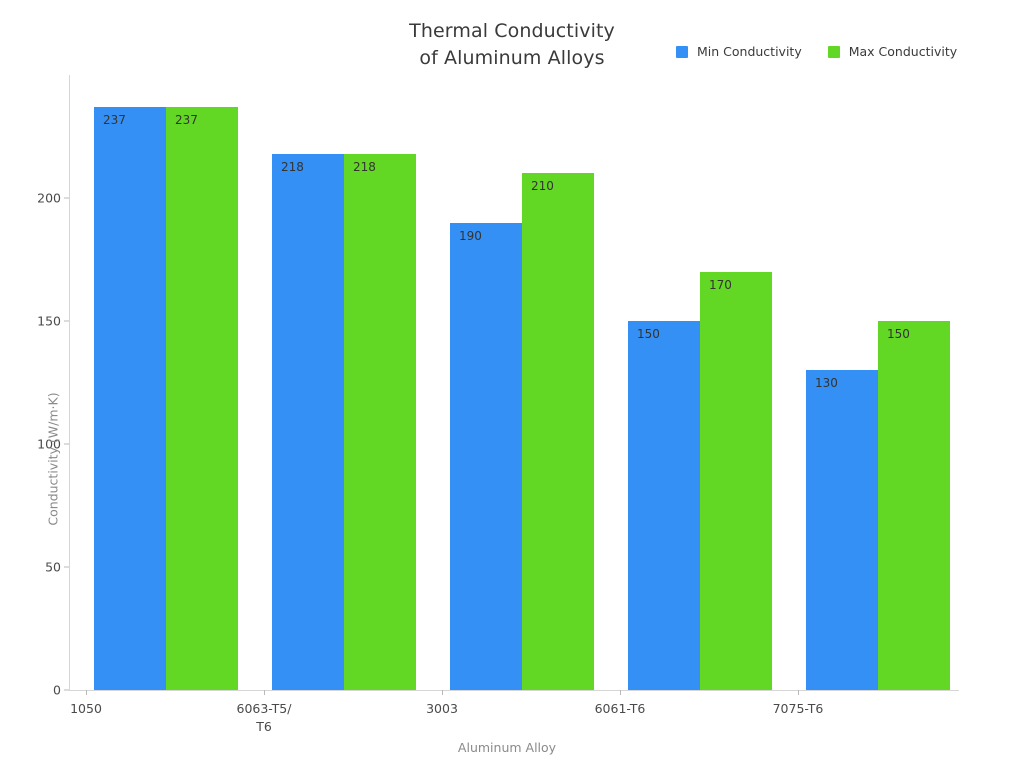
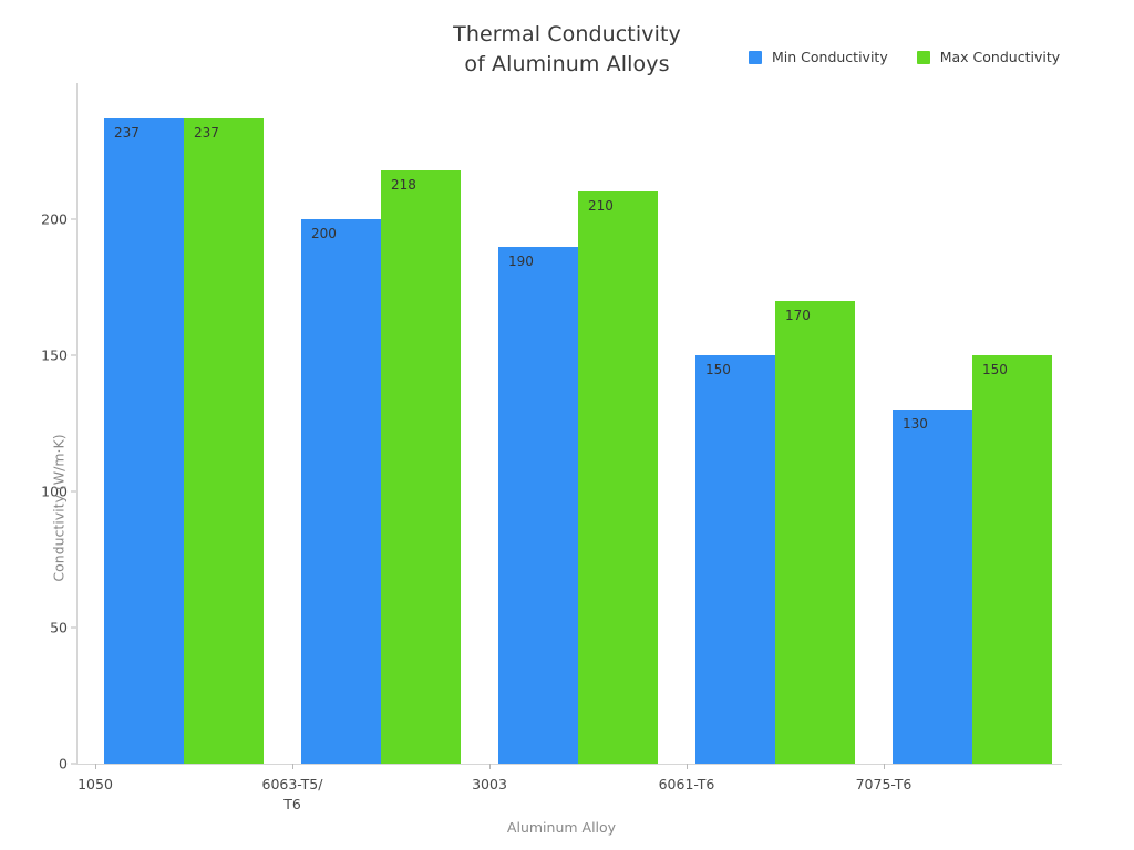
Min Conductivity/6063-T5/ T6: 218 -> 200
